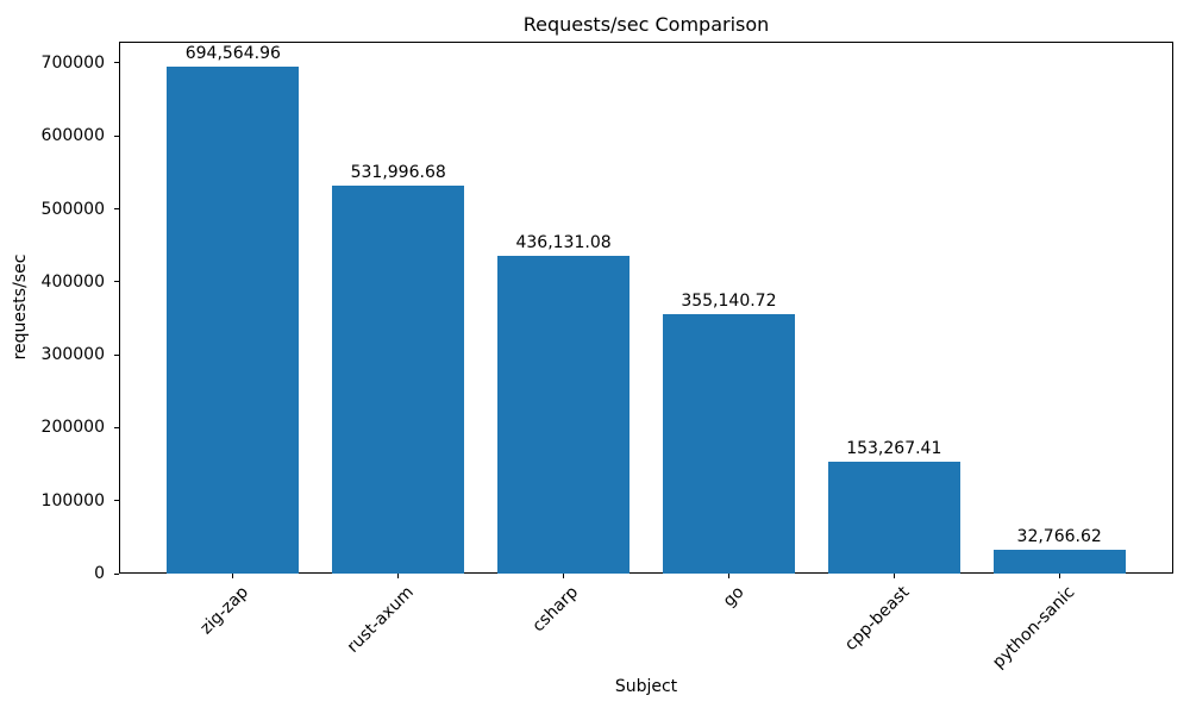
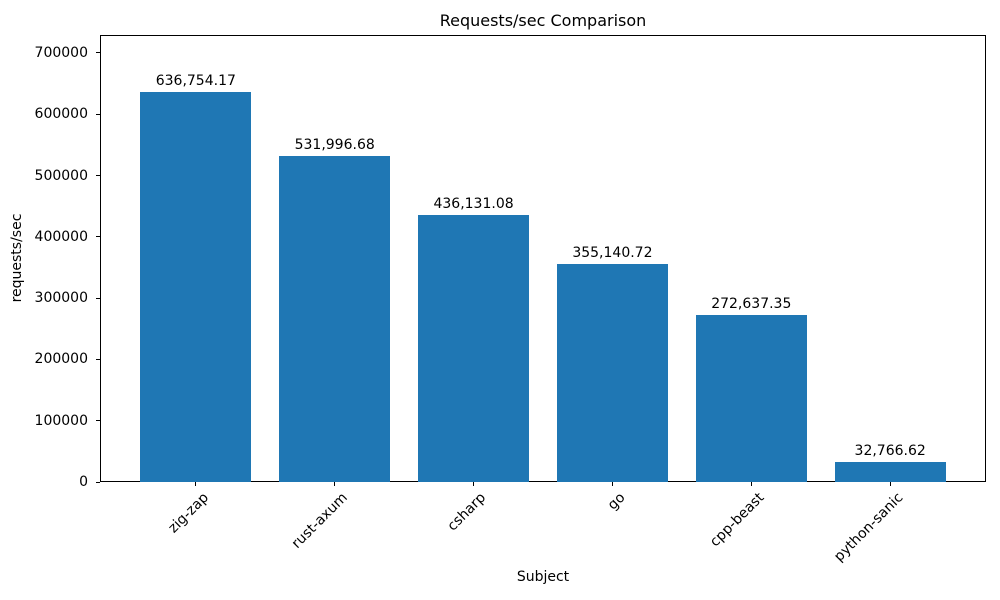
zig-zap: 694,564.96 -> 636,754.17
cpp-beast: 153,267.41 -> 272,637.35
